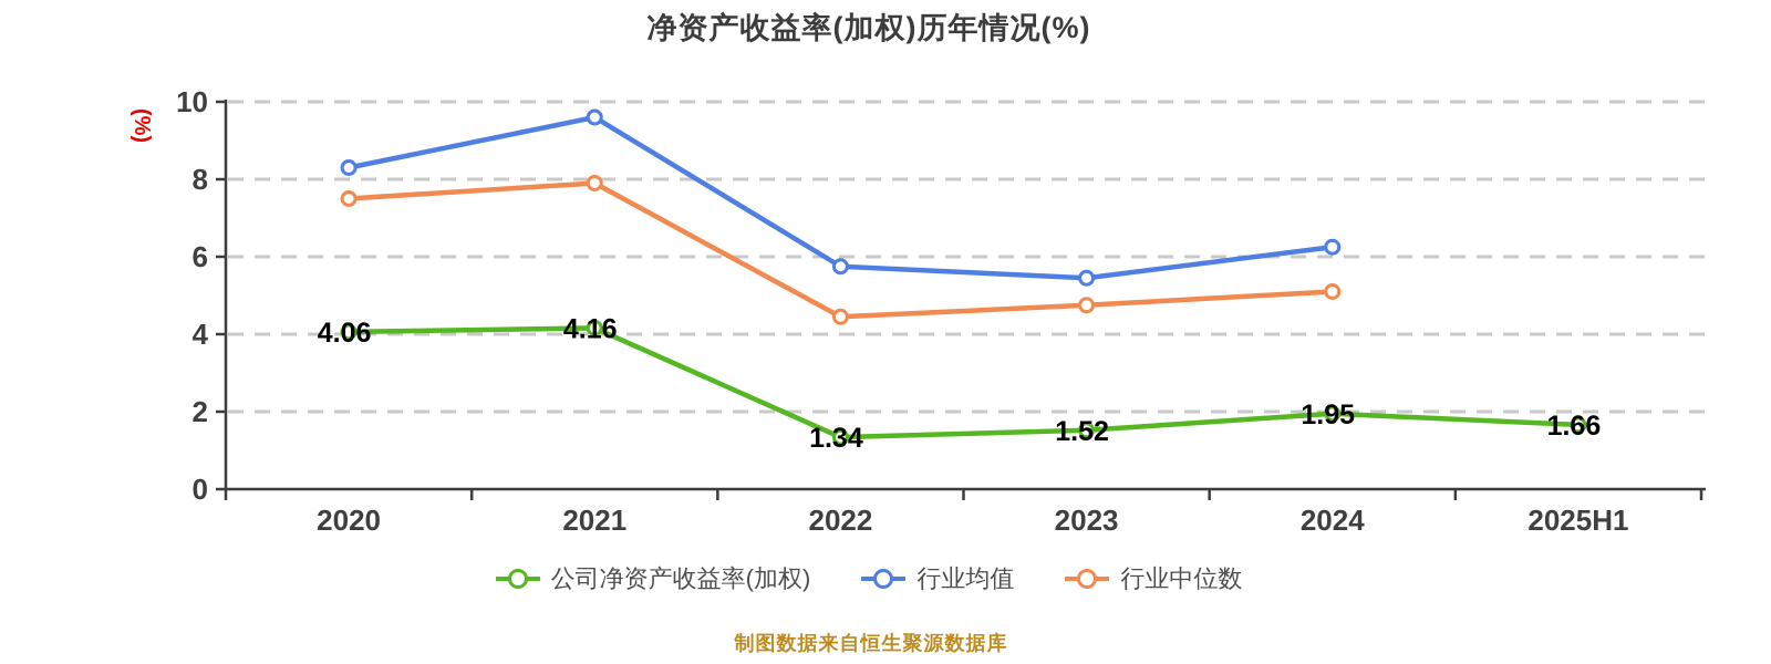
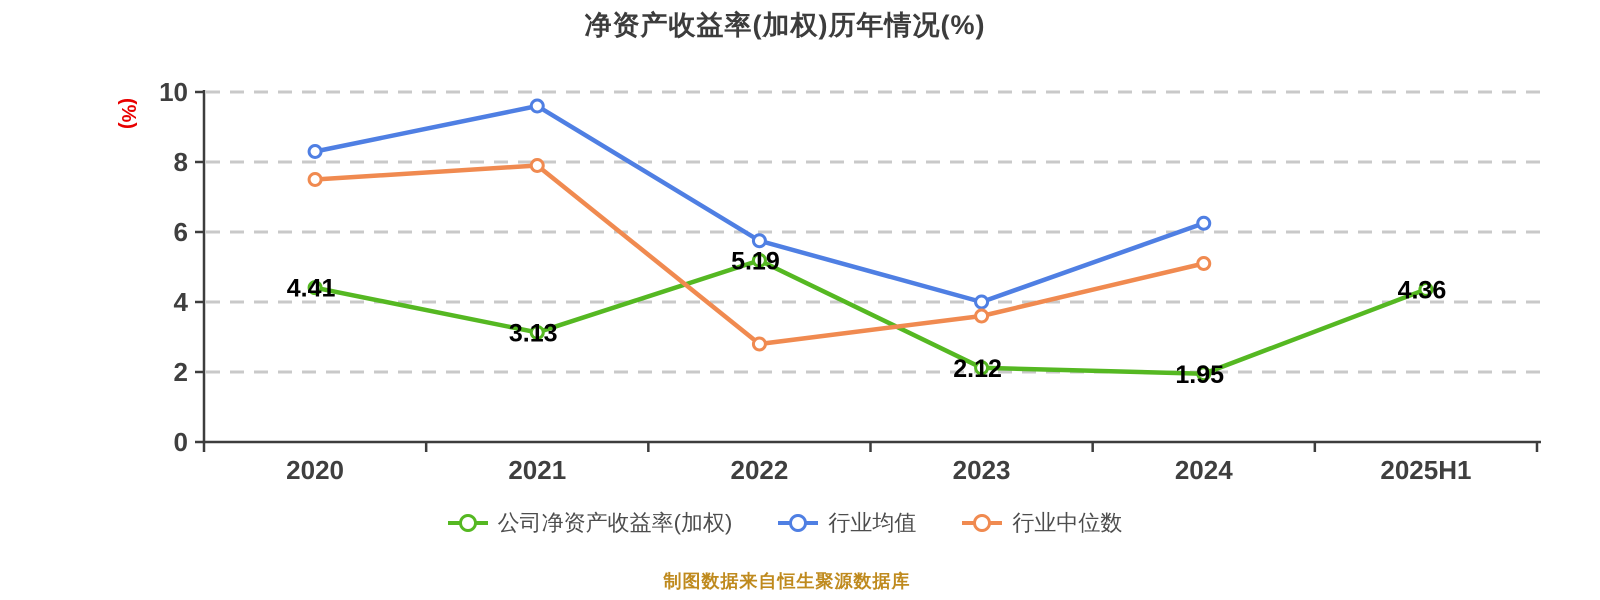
公司净资产收益率(加权)/2020: 4.06 -> 4.41
公司净资产收益率(加权)/2021: 4.16 -> 3.13
公司净资产收益率(加权)/2022: 1.34 -> 5.19
行业中位数/2022: 4.5 -> 2.8
公司净资产收益率(加权)/2023: 1.52 -> 2.12
行业均值/2023: 5.5 -> 4.0
行业中位数/2023: 4.8 -> 3.6
公司净资产收益率(加权)/2025H1: 1.66 -> 4.36
